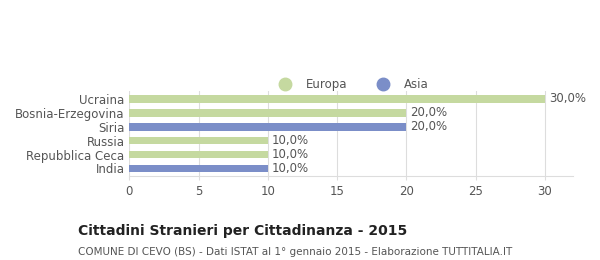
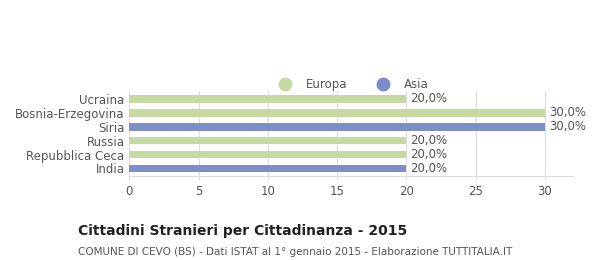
Ucraina: 30,0% -> 20,0%
Bosnia-Erzegovina: 20,0% -> 30,0%
Siria: 20,0% -> 30,0%
Russia: 10,0% -> 20,0%
Repubblica Ceca: 10,0% -> 20,0%
India: 10,0% -> 20,0%
